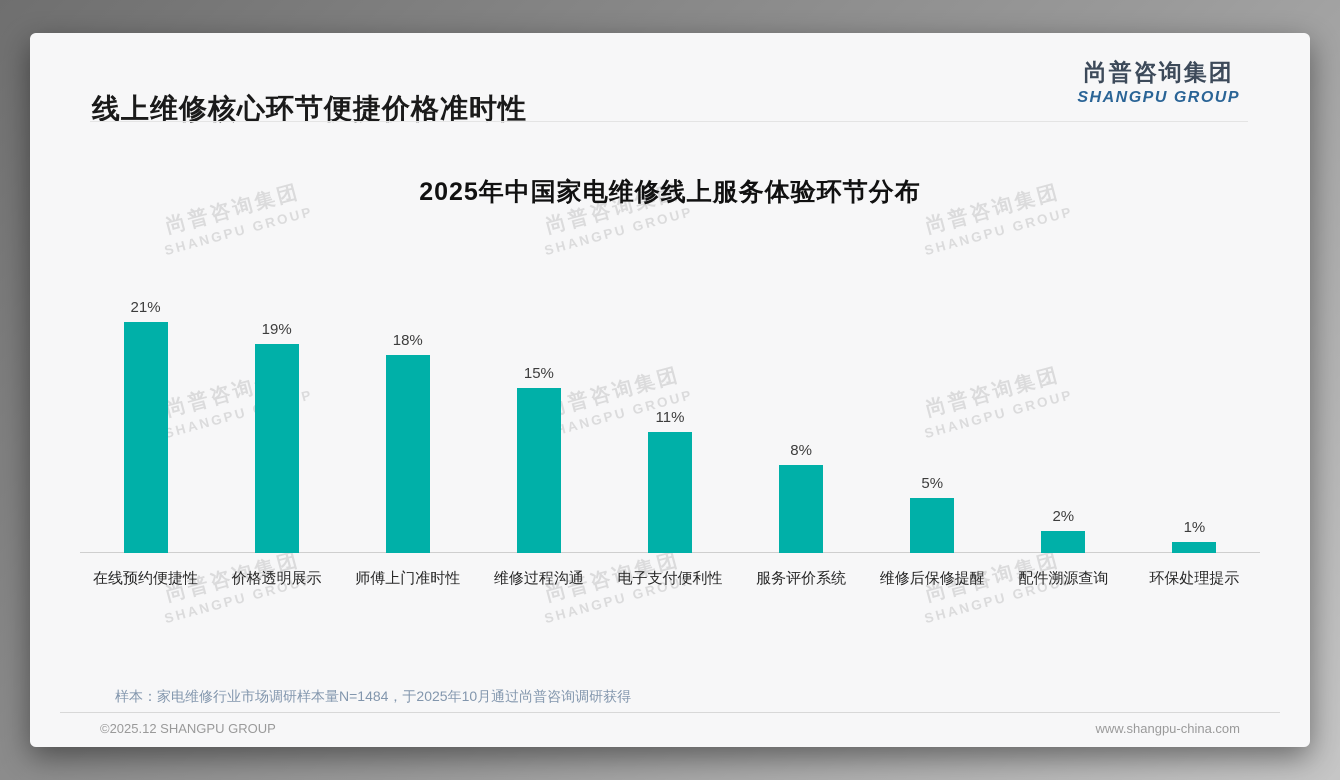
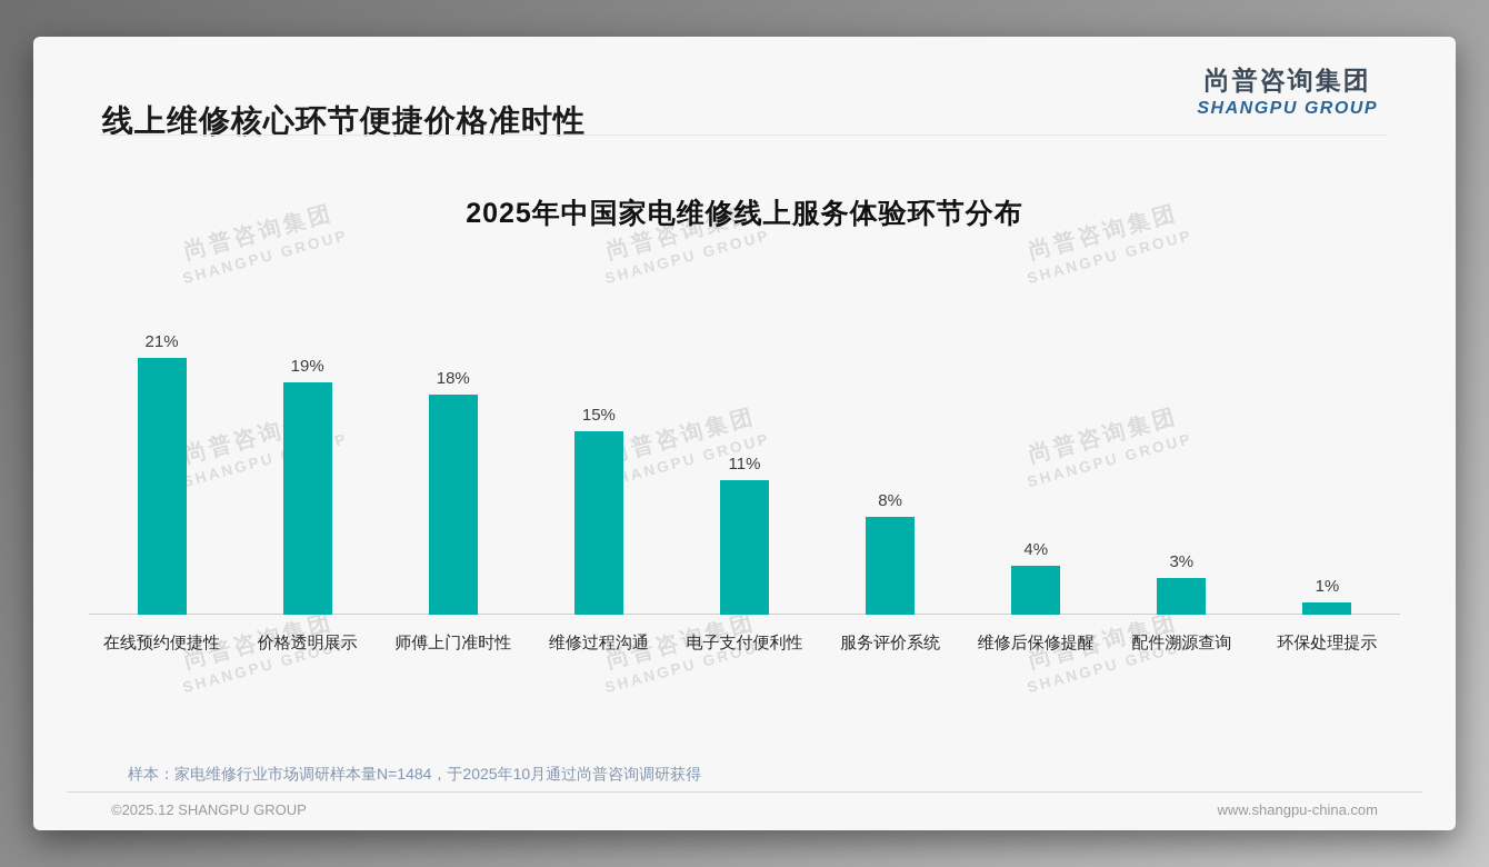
维修后保修提醒: 5% -> 4%
配件溯源查询: 2% -> 3%
